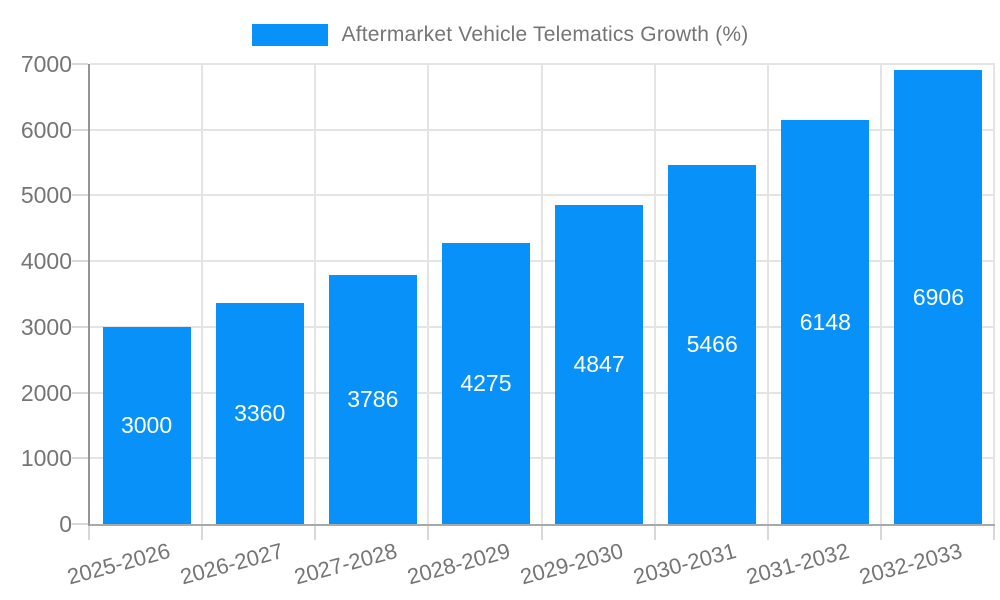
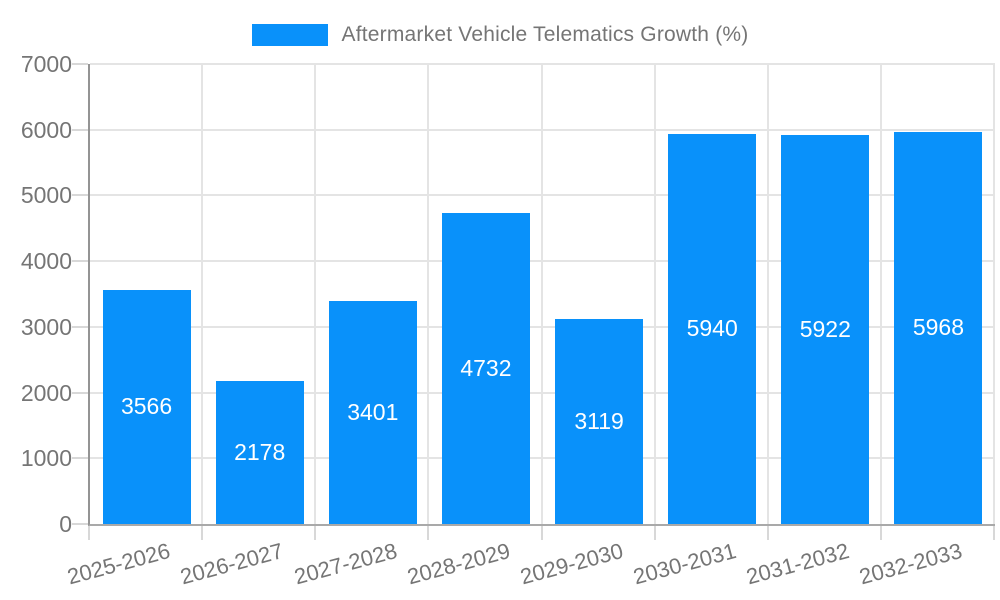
2025-2026: 3000 -> 3566
2026-2027: 3360 -> 2178
2027-2028: 3786 -> 3401
2028-2029: 4275 -> 4732
2029-2030: 4847 -> 3119
2030-2031: 5466 -> 5940
2031-2032: 6148 -> 5922
2032-2033: 6906 -> 5968
